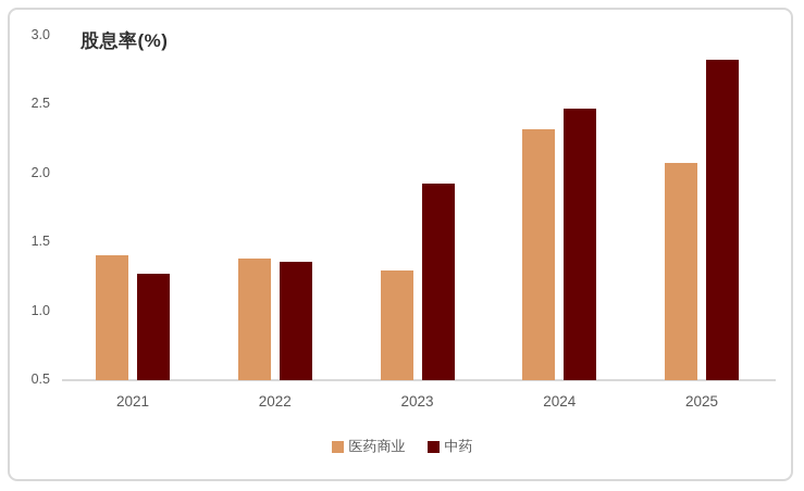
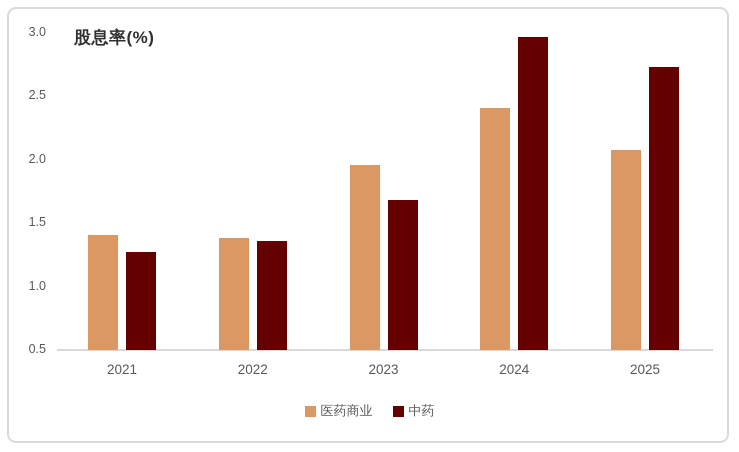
医药商业/2023: 1.30 -> 1.96
中药/2023: 1.93 -> 1.68
医药商业/2024: 2.32 -> 2.41
中药/2024: 2.47 -> 2.97
中药/2025: 2.83 -> 2.73
